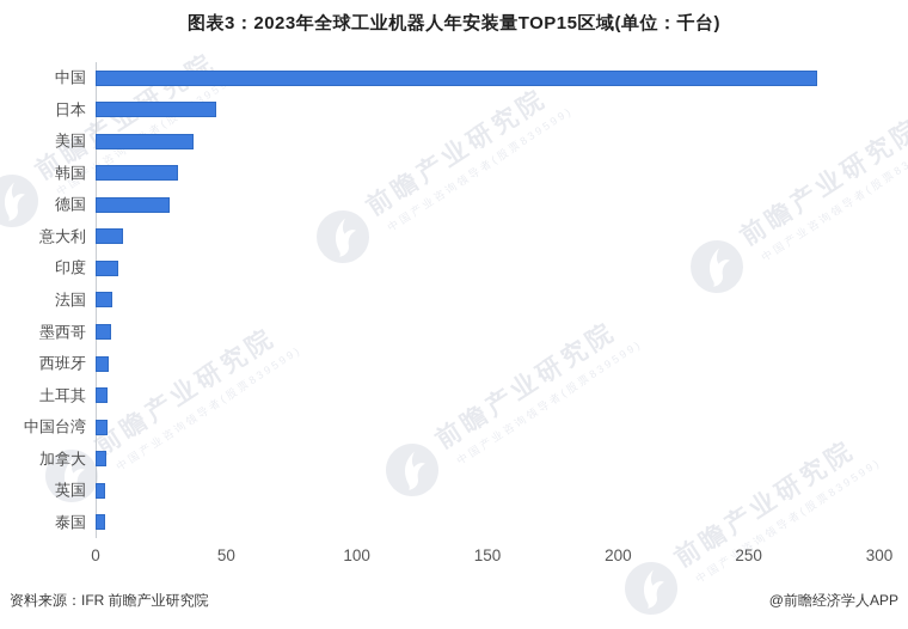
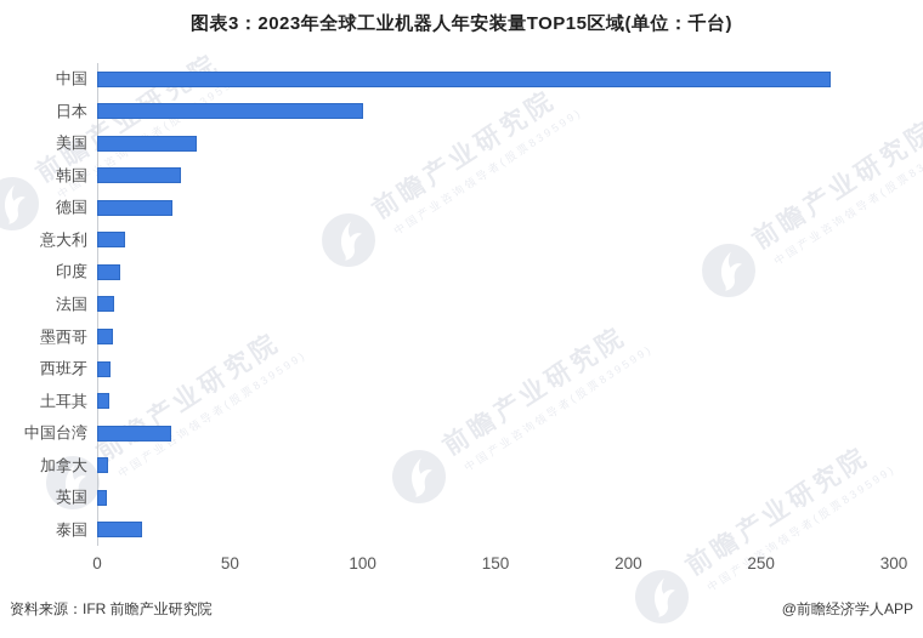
日本: 46 -> 100
中国台湾: 5 -> 28
泰国: 4 -> 17
